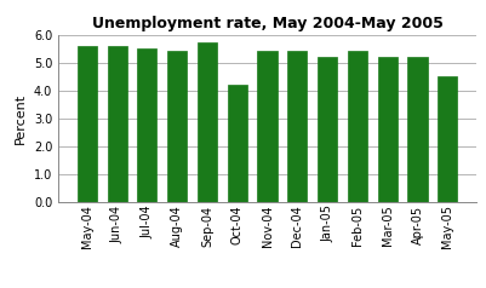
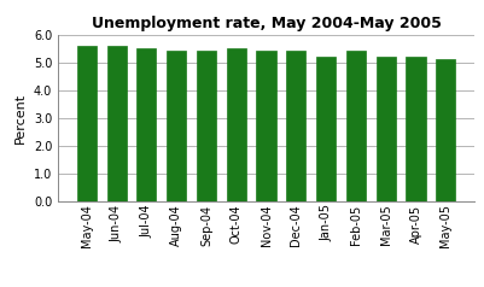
Sep-04: 5.7 -> 5.4
Oct-04: 4.2 -> 5.5
May-05: 4.5 -> 5.1
